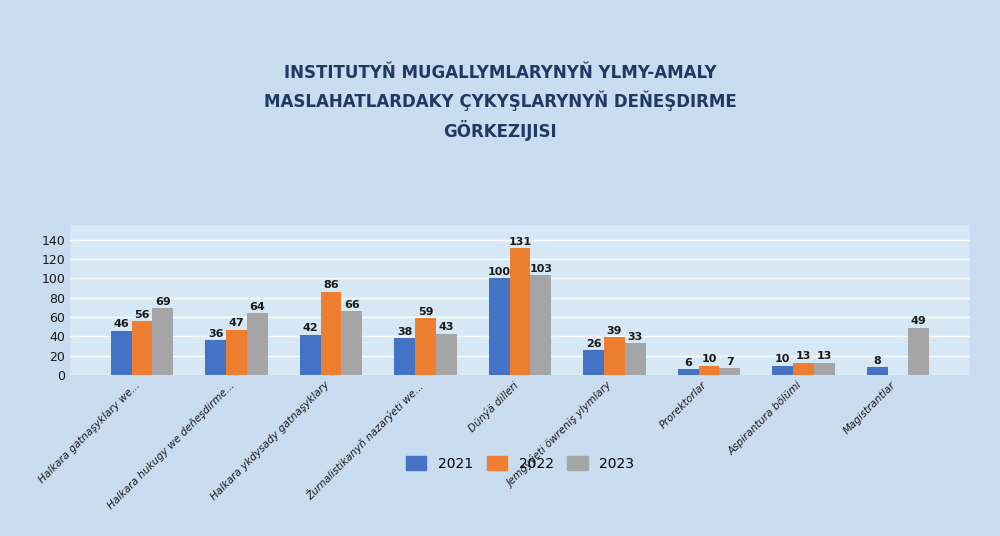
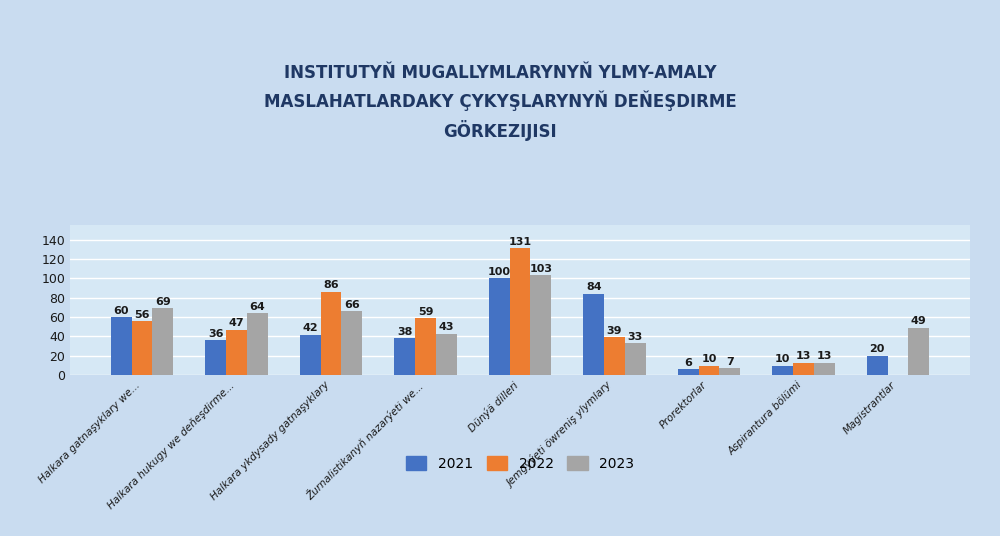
2021/Halkara gatnaşyklary we...: 46 -> 60
2021/Jemgyýeti öwreniş ylymlary: 26 -> 84
2021/Magistrantlar: 8 -> 20
